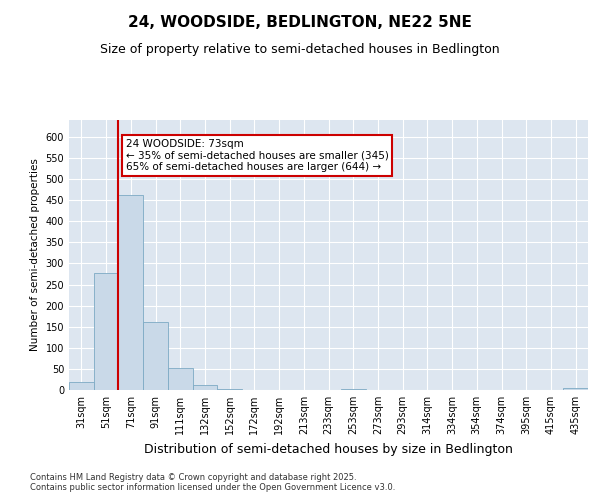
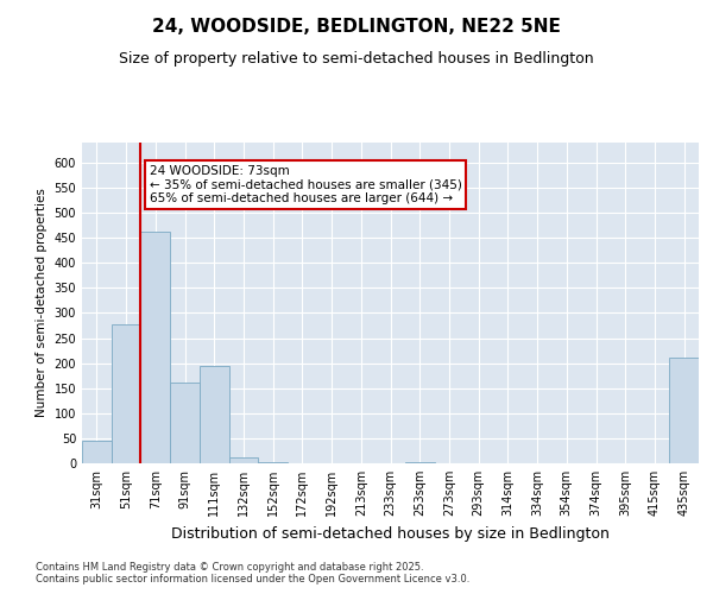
31sqm: 20 -> 45
111sqm: 51 -> 195
435sqm: 5 -> 210
